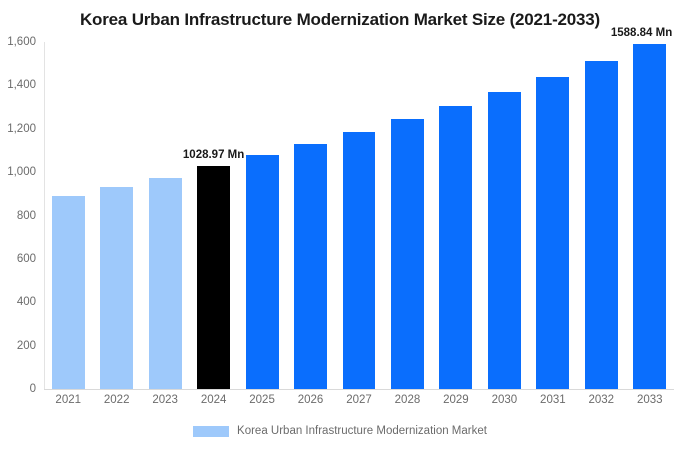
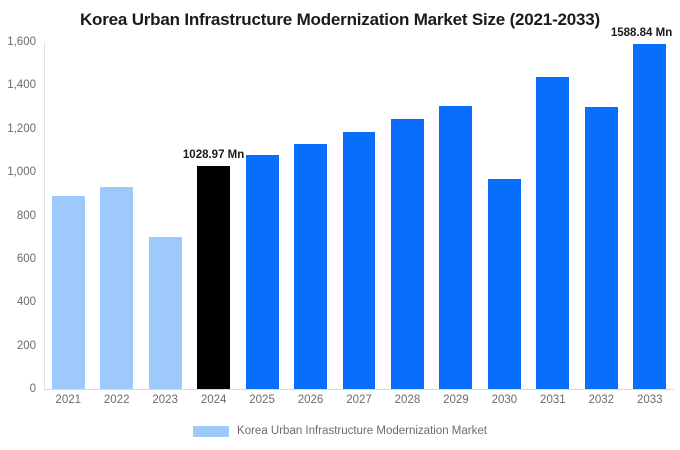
2023: 980 -> 700
2030: 1370 -> 970
2032: 1510 -> 1300
